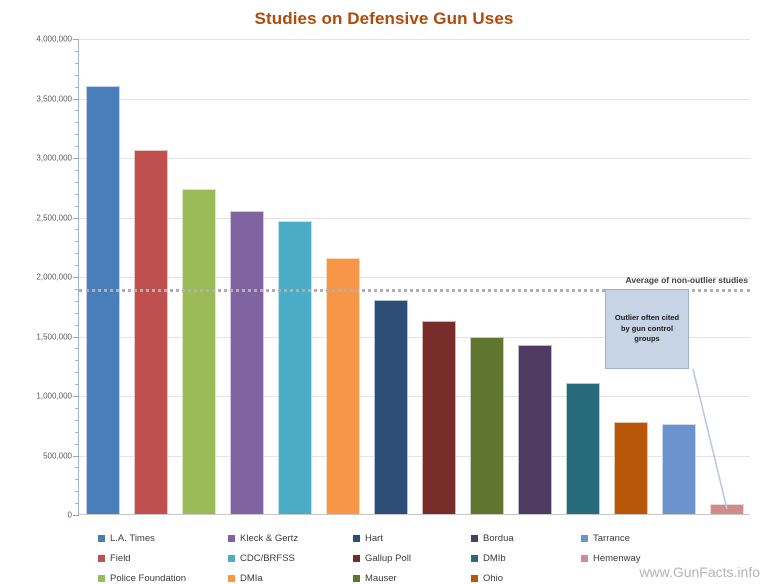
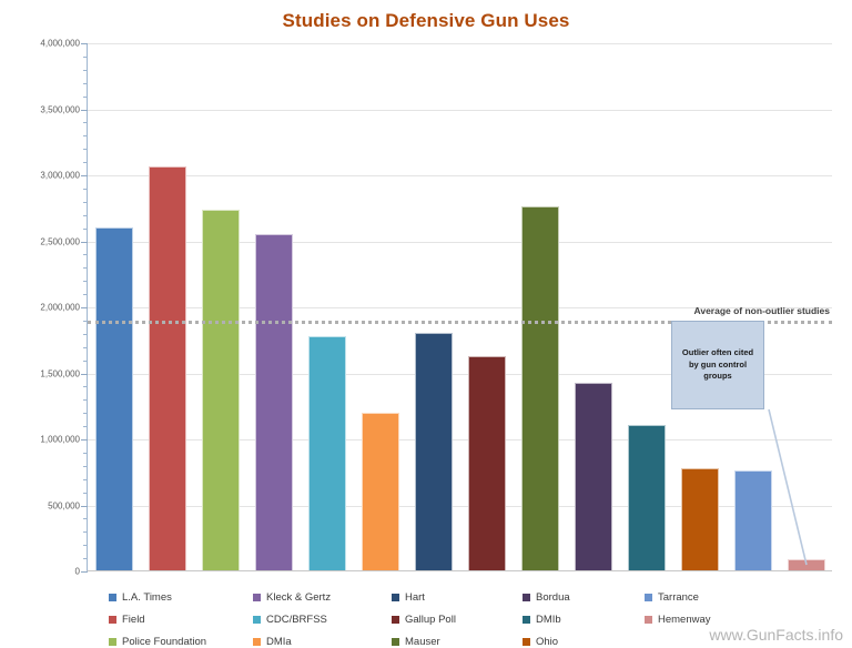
L.A. Times: 3600000 -> 2600000
CDC/BRFSS: 2460000 -> 1770000
DMIa: 2150000 -> 1190000
Mauser: 1490000 -> 2760000
